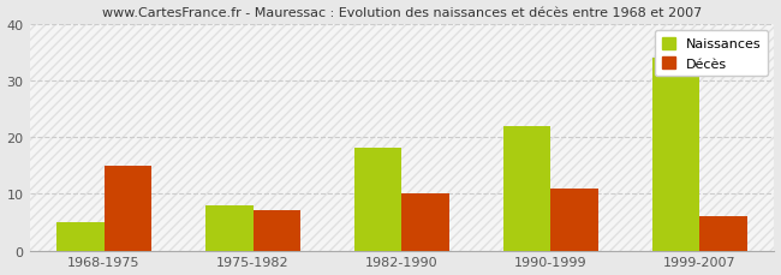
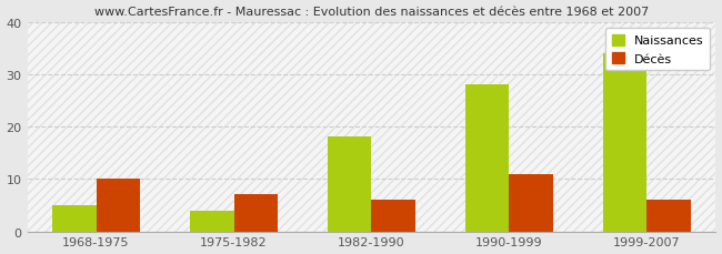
Décès/1968-1975: 15 -> 10
Naissances/1975-1982: 8 -> 4
Décès/1982-1990: 10 -> 6
Naissances/1990-1999: 22 -> 28
